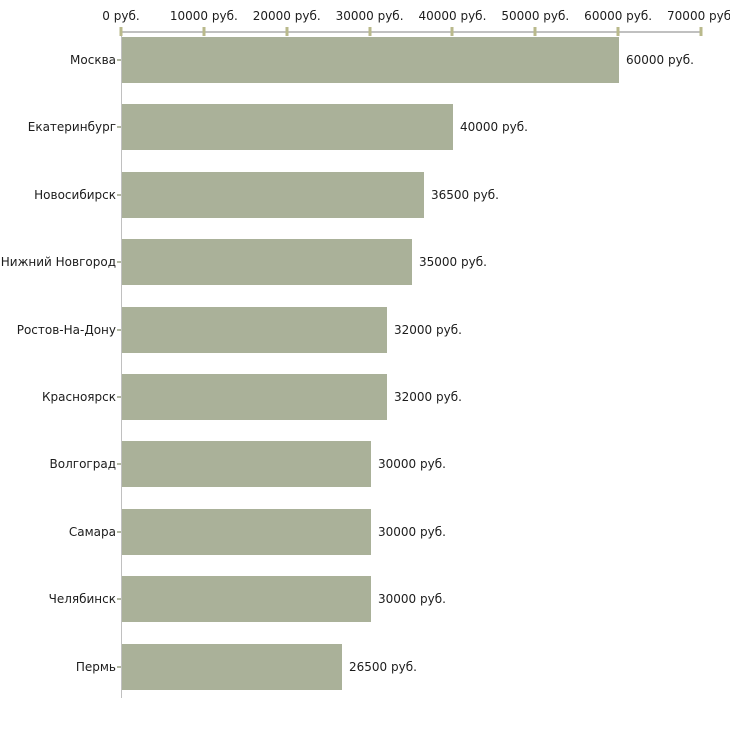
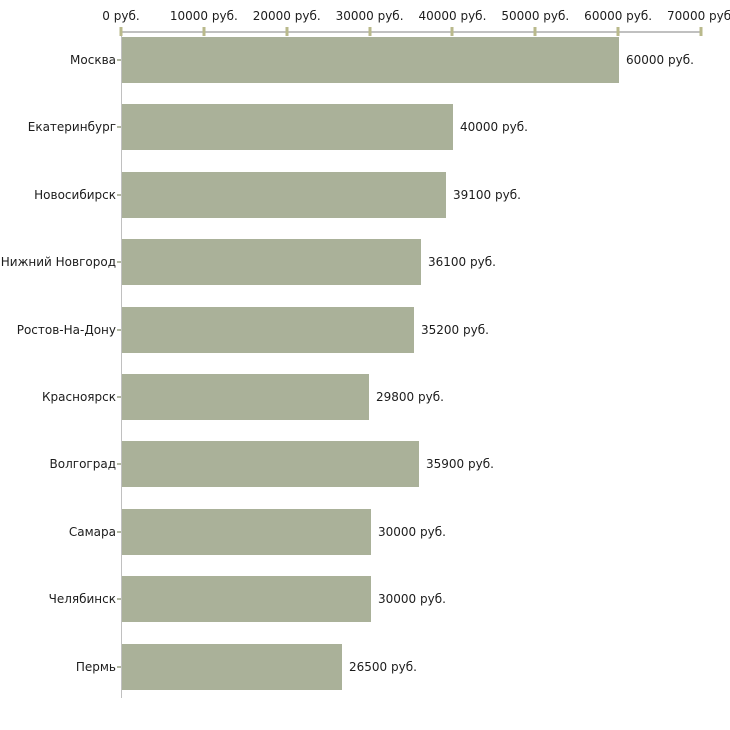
Новосибирск: 36500 -> 39100
Нижний Новгород: 35000 -> 36100
Ростов-На-Дону: 32000 -> 35200
Красноярск: 32000 -> 29800
Волгоград: 30000 -> 35900
